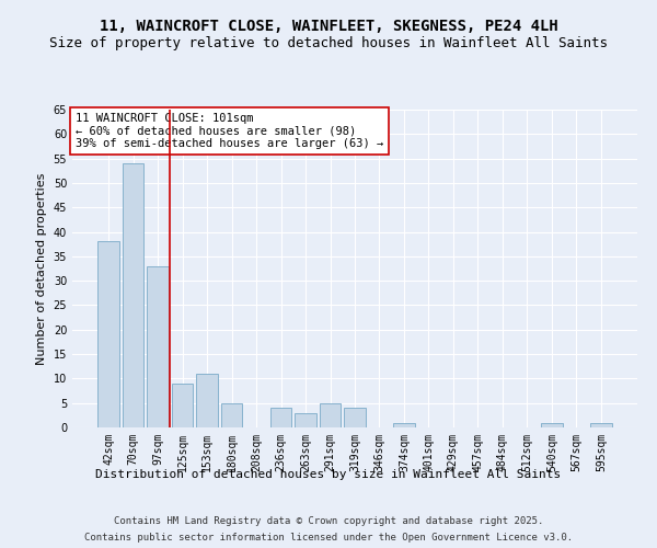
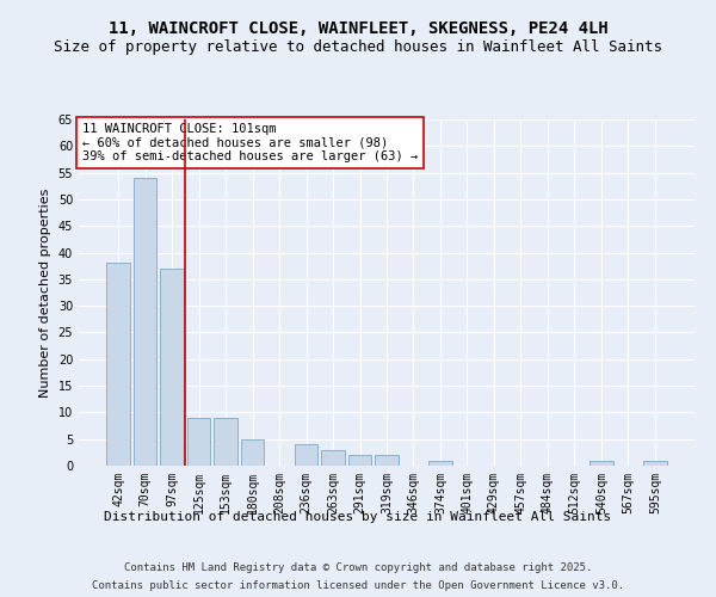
97sqm: 33 -> 37
153sqm: 11 -> 9
291sqm: 5 -> 2
319sqm: 4 -> 2
